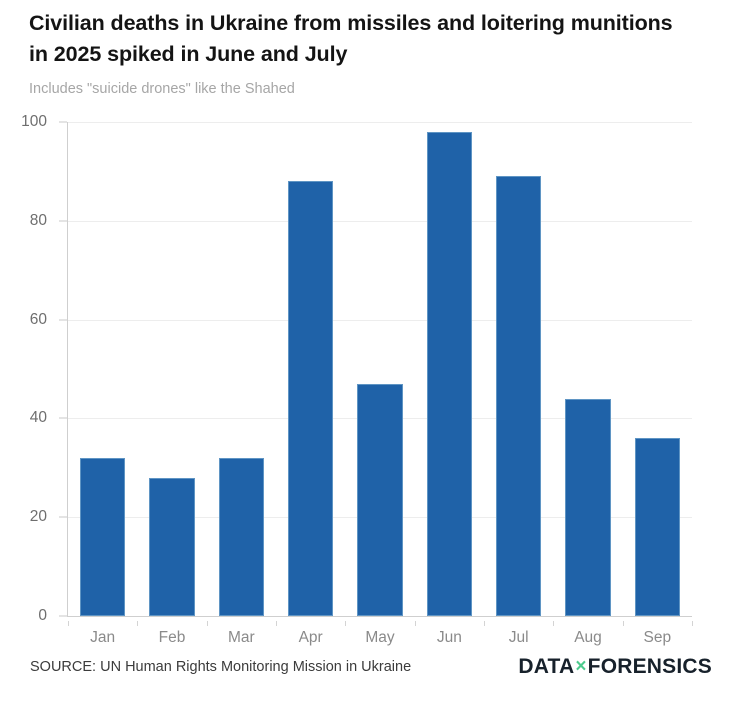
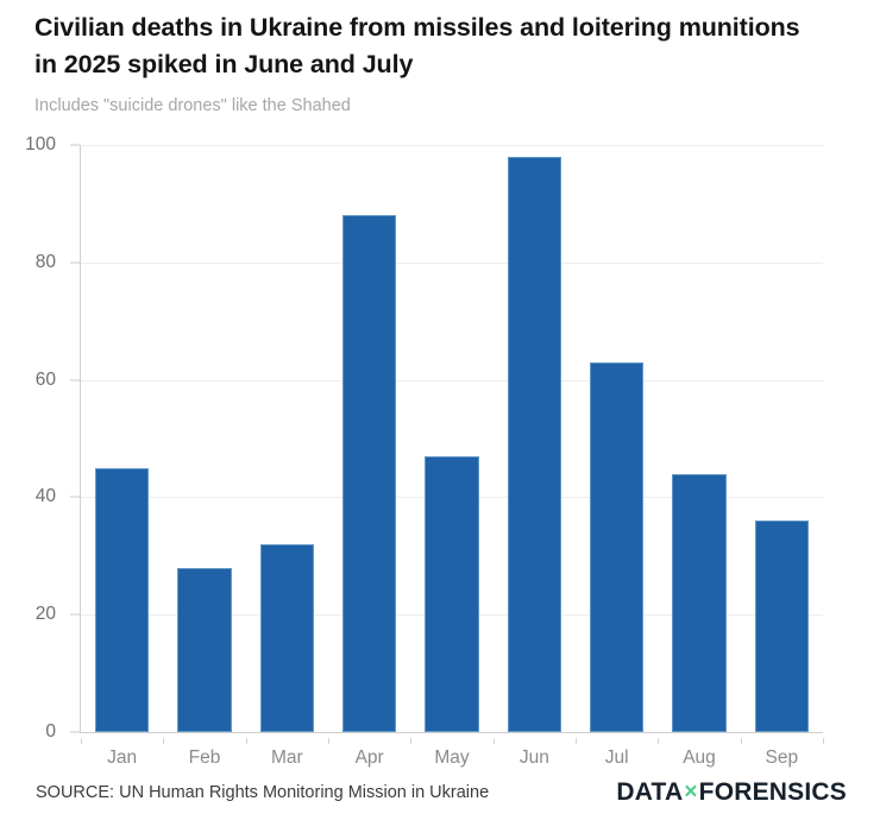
Jan: 32 -> 45
Jul: 89 -> 63
